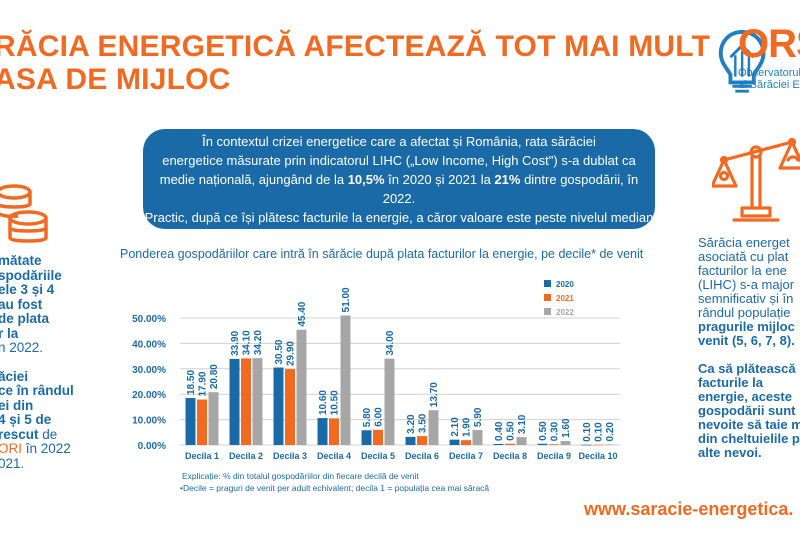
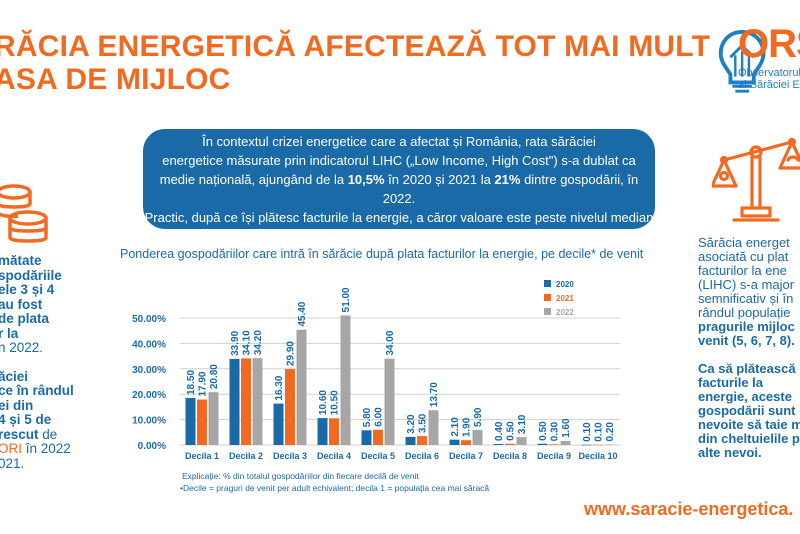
2020/Decila 3: 30.50 -> 16.30
